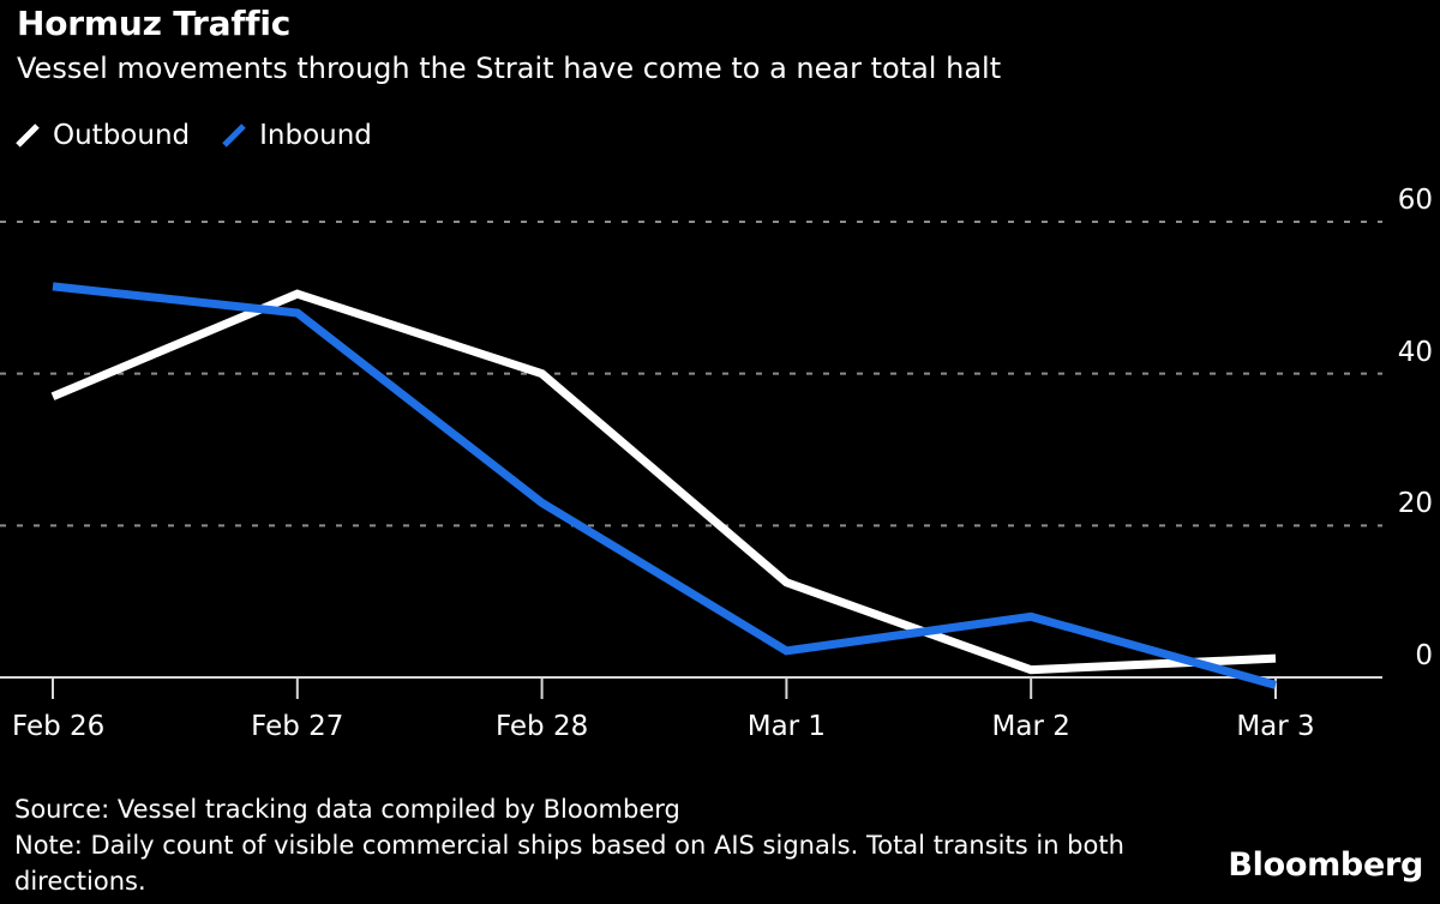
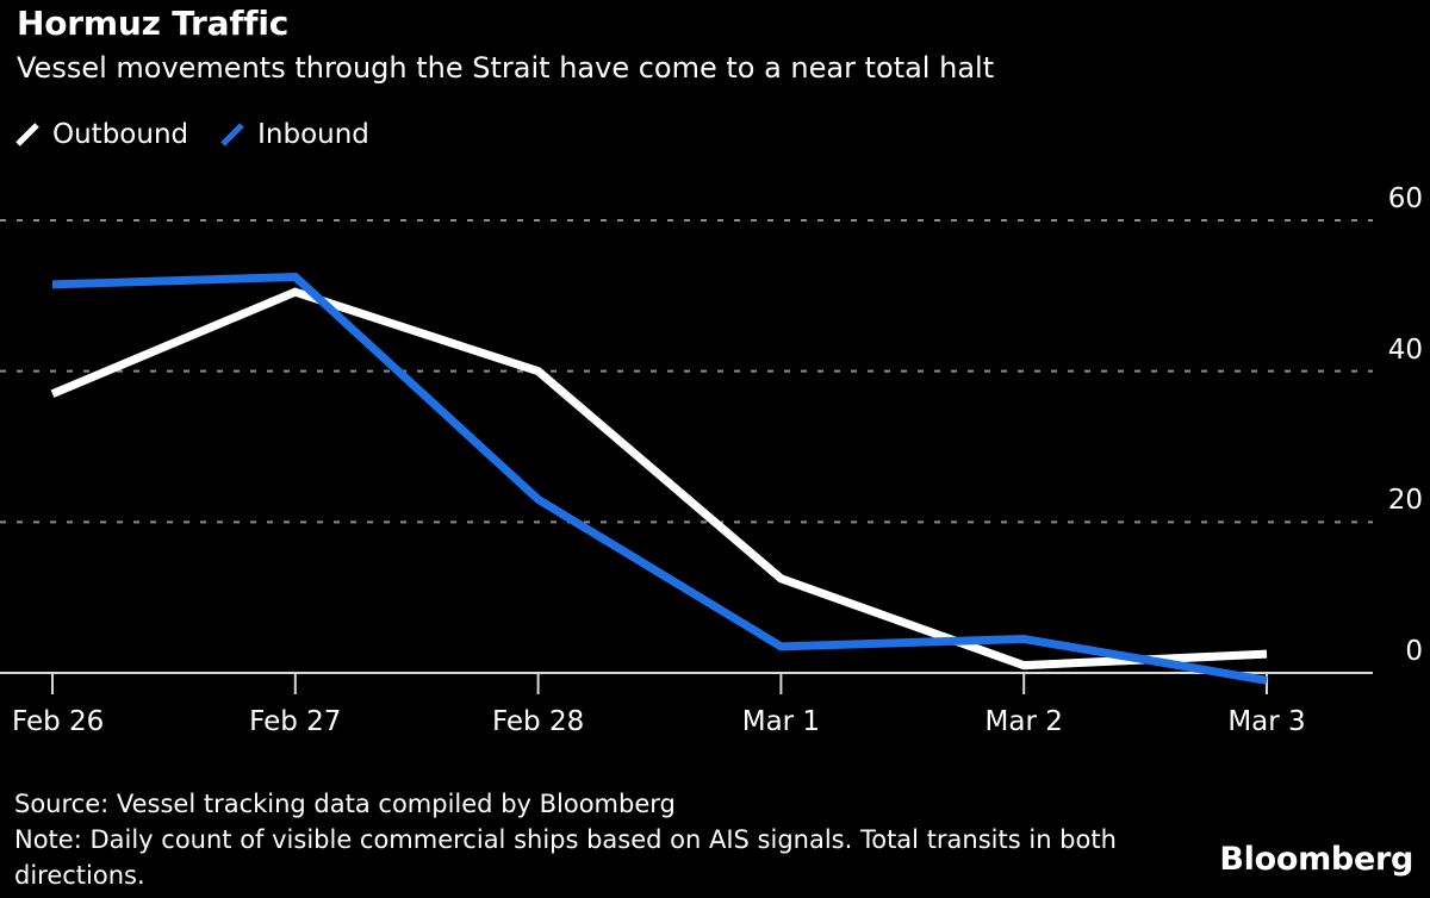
Inbound/Feb 27: 48 -> 52
Inbound/Mar 2: 8 -> 4
